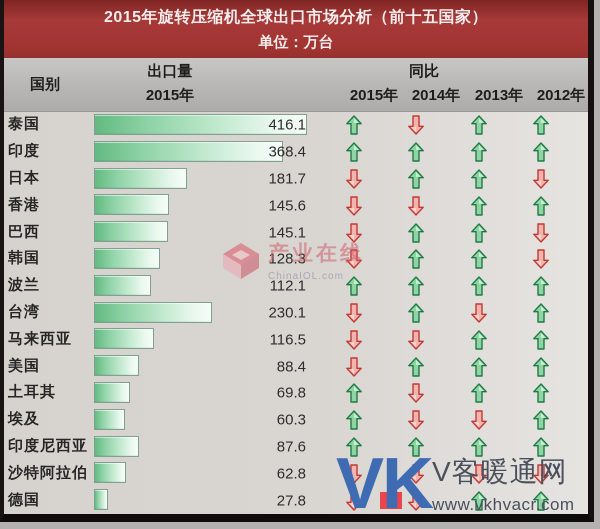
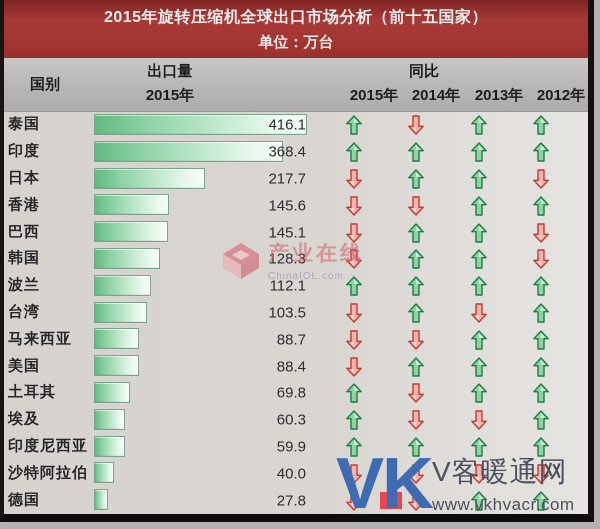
日本: 181.7 -> 217.7
台湾: 230.1 -> 103.5
马来西亚: 116.5 -> 88.7
印度尼西亚: 87.6 -> 59.9
沙特阿拉伯: 62.8 -> 40.0
